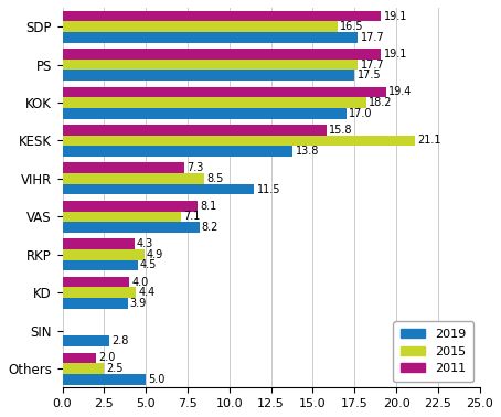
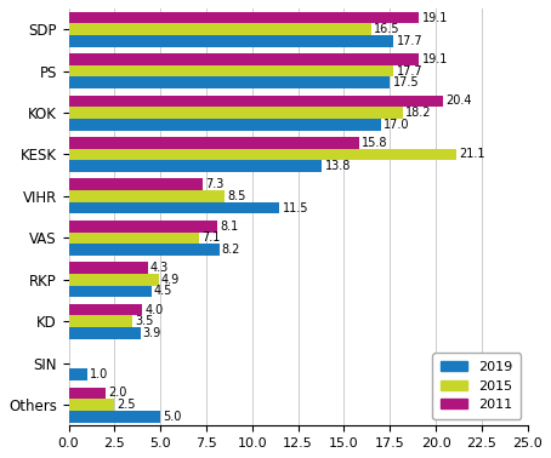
2011/KOK: 19.4 -> 20.4
2015/KD: 4.4 -> 3.5
2019/SIN: 2.8 -> 1.0
